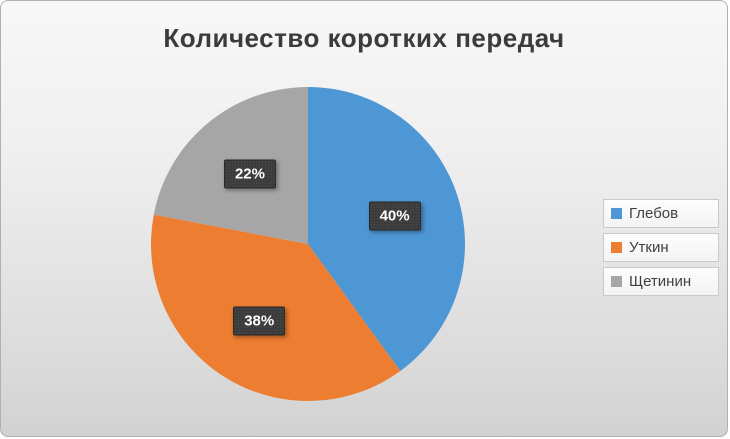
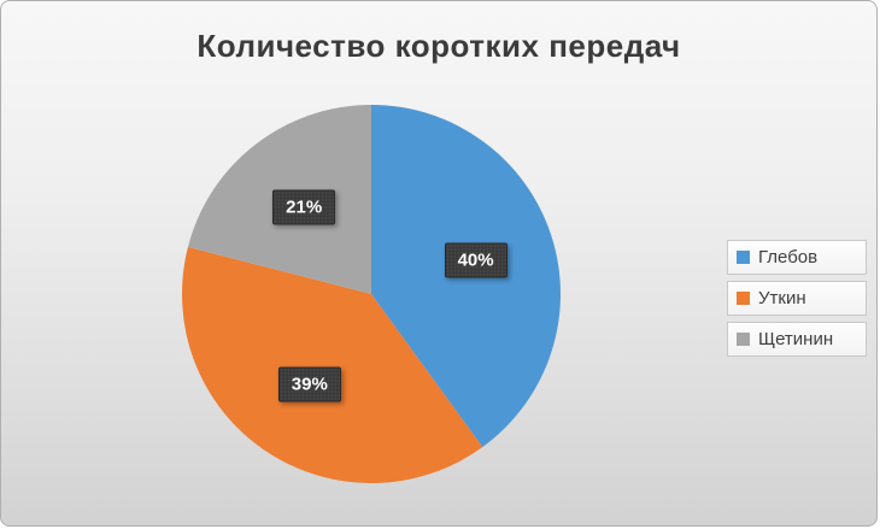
Уткин: 38% -> 39%
Щетинин: 22% -> 21%
